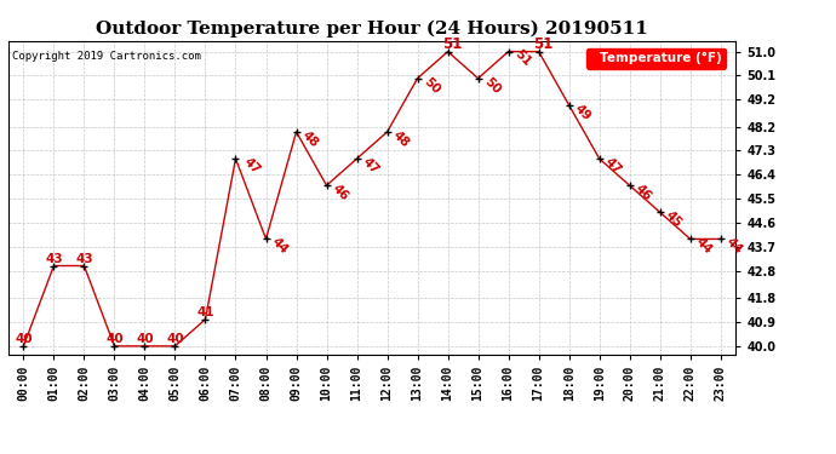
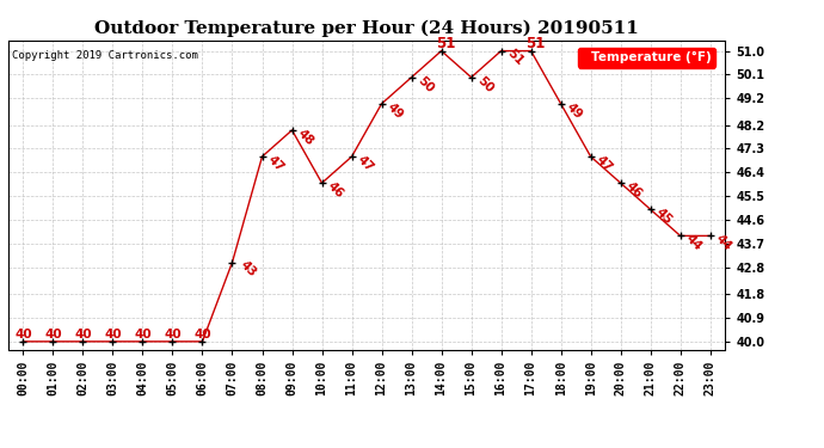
01:00: 43 -> 40
02:00: 43 -> 40
06:00: 41 -> 40
07:00: 47 -> 43
08:00: 44 -> 47
12:00: 48 -> 49
